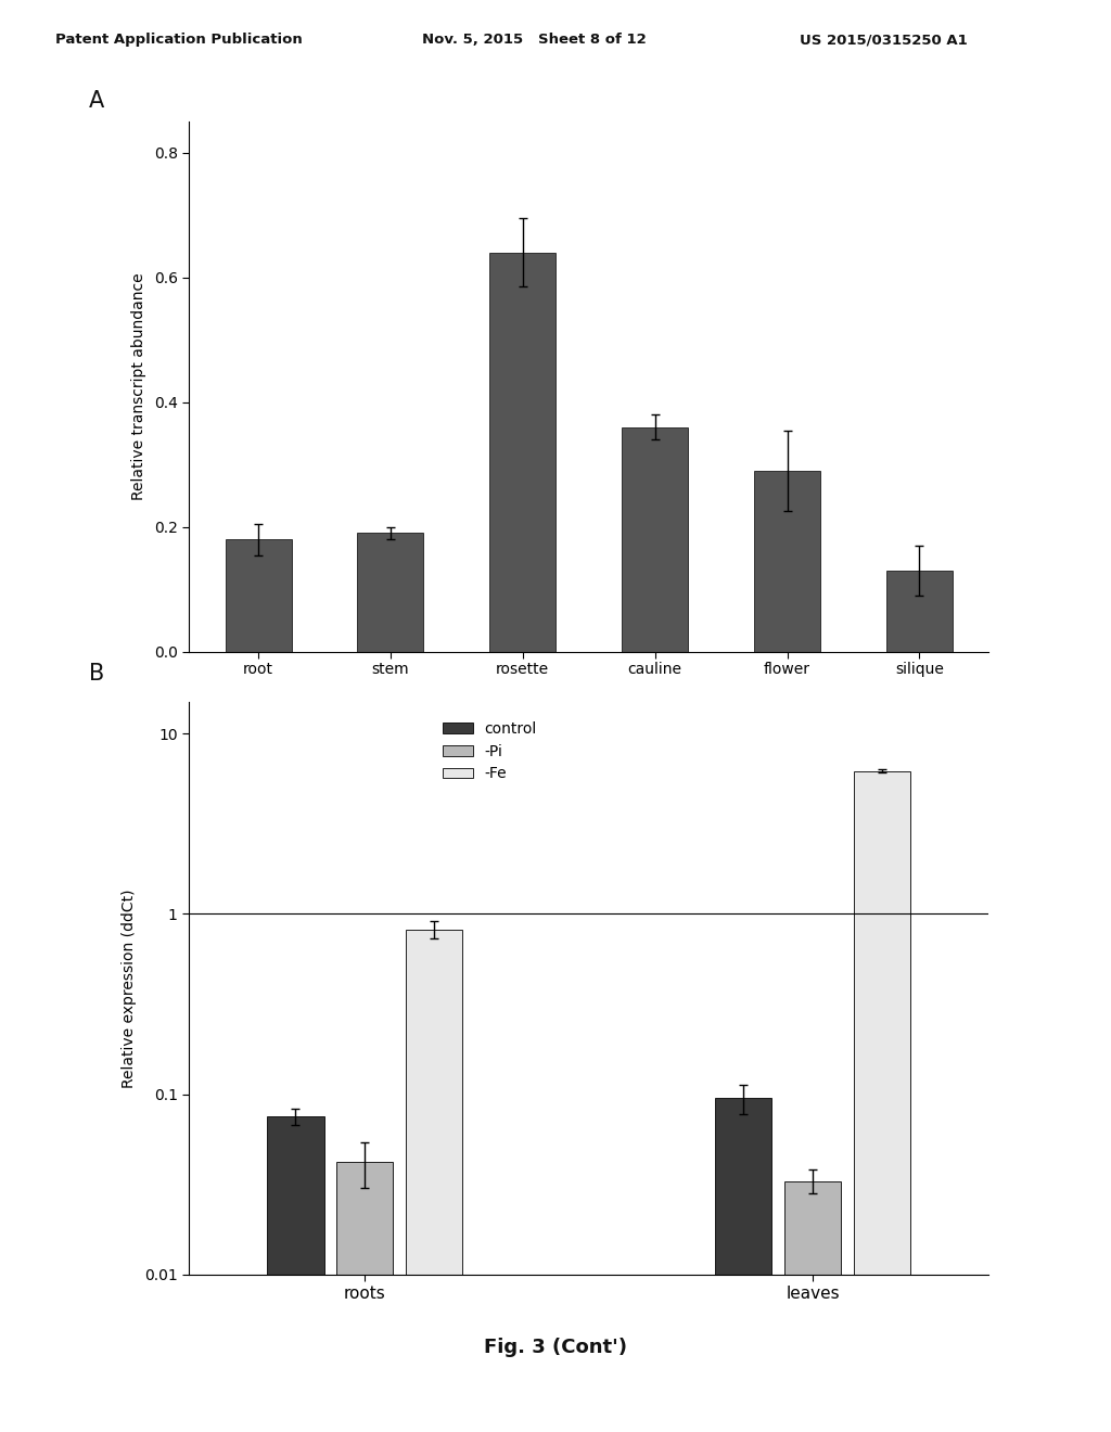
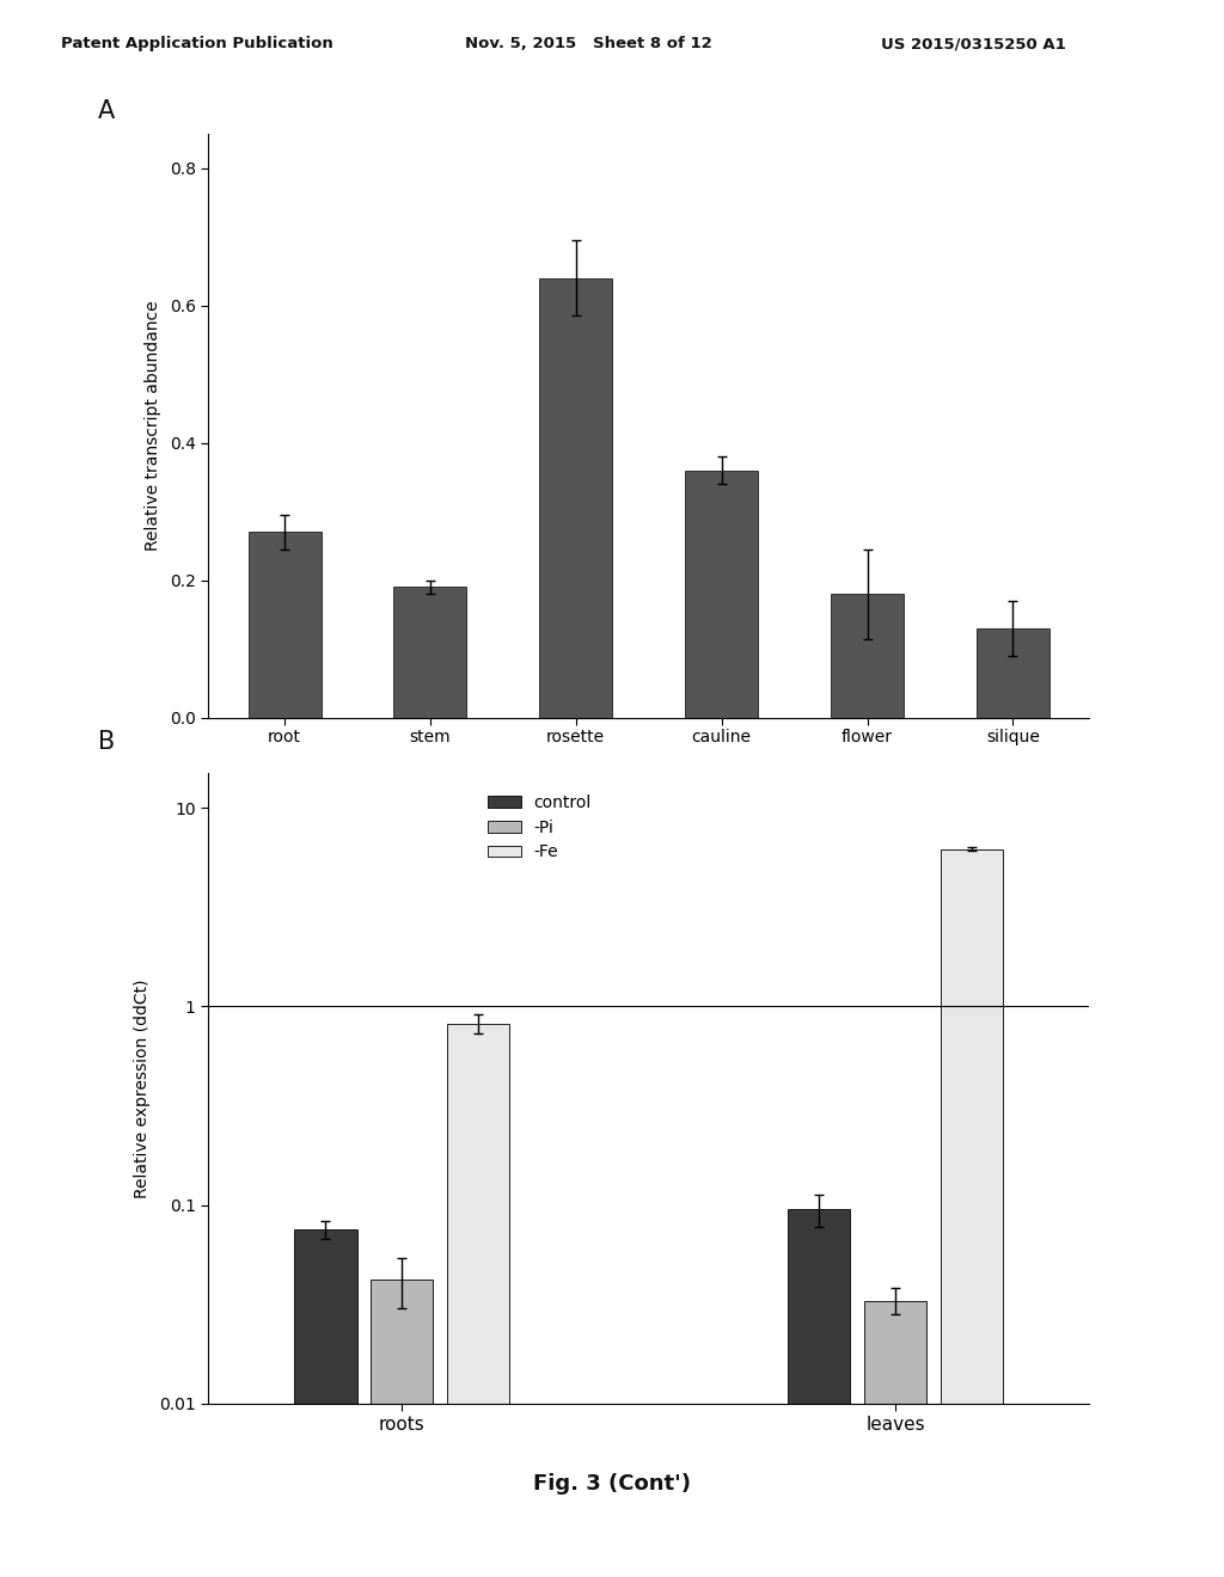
root: 0.18 -> 0.27
flower: 0.29 -> 0.18
